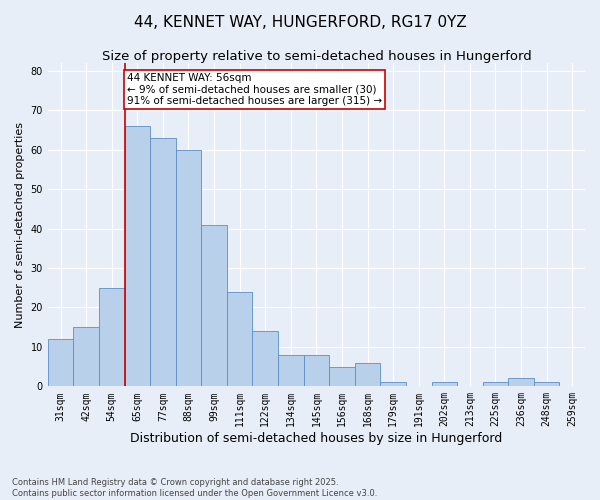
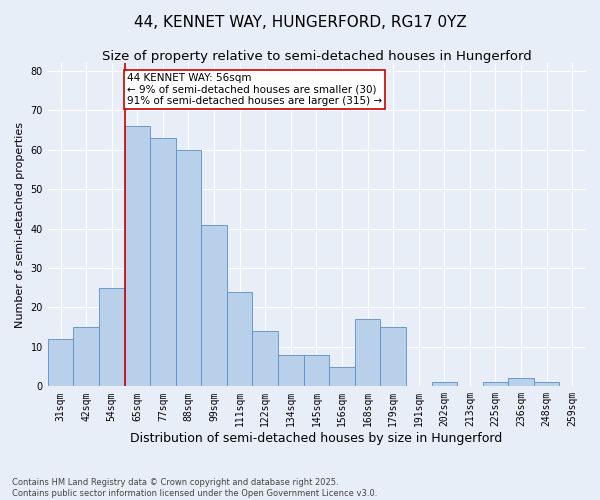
168sqm: 6 -> 17
179sqm: 1 -> 15
